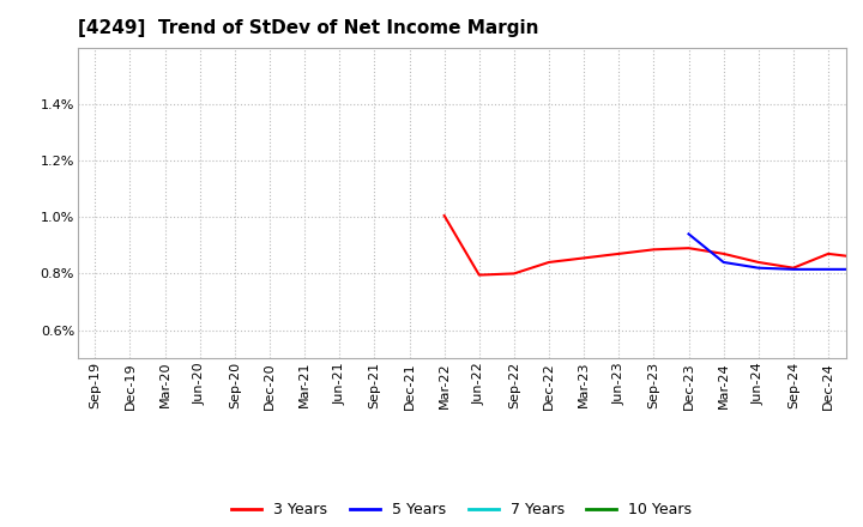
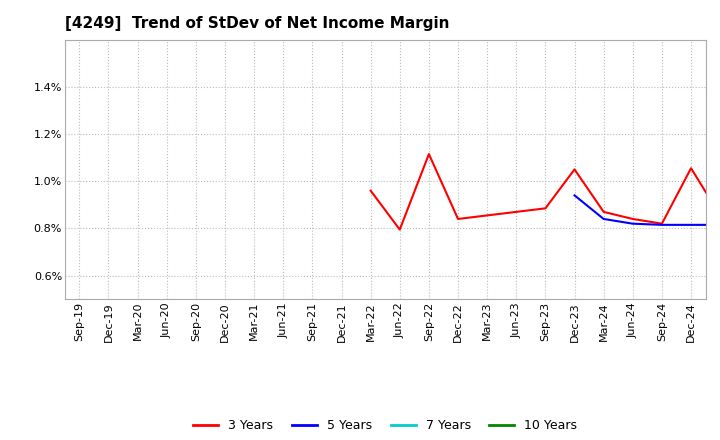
3 Years/Mar-22: 1.005% -> 0.960%
3 Years/Sep-22: 0.800% -> 1.115%
3 Years/Dec-23: 0.890% -> 1.050%
3 Years/Dec-24: 0.870% -> 1.055%
